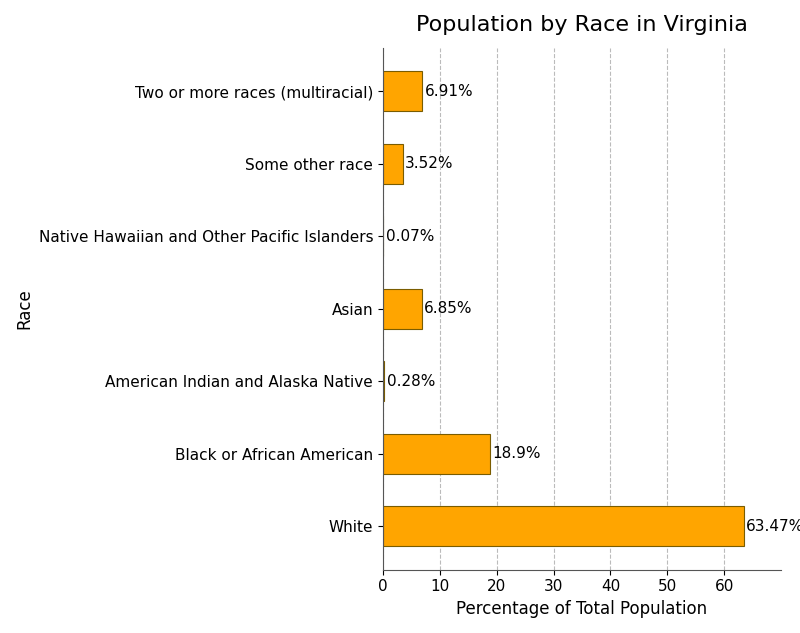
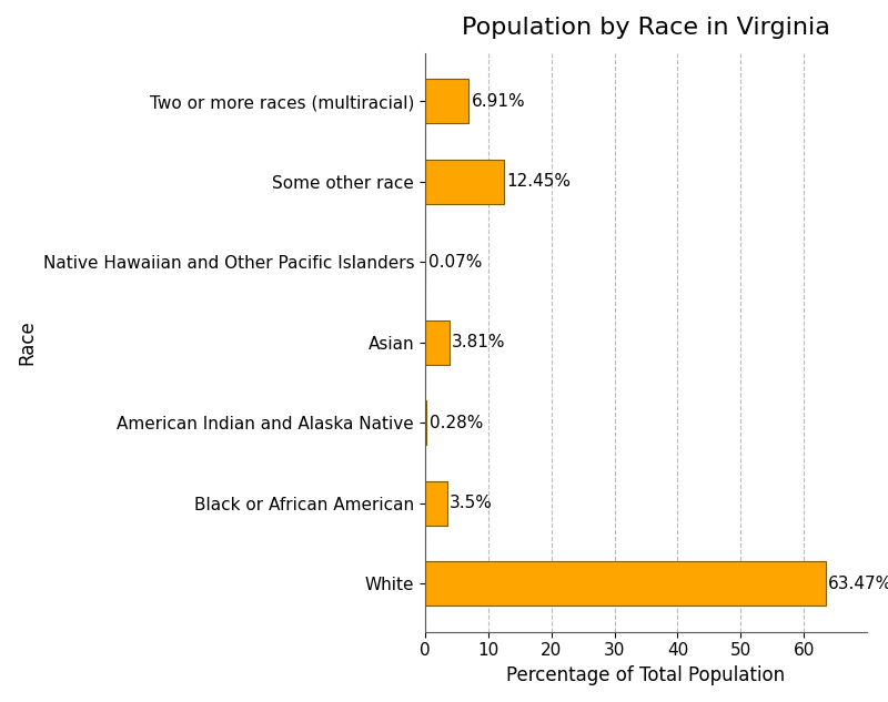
Some other race: 3.52% -> 12.45%
Asian: 6.85% -> 3.81%
Black or African American: 18.9% -> 3.5%
